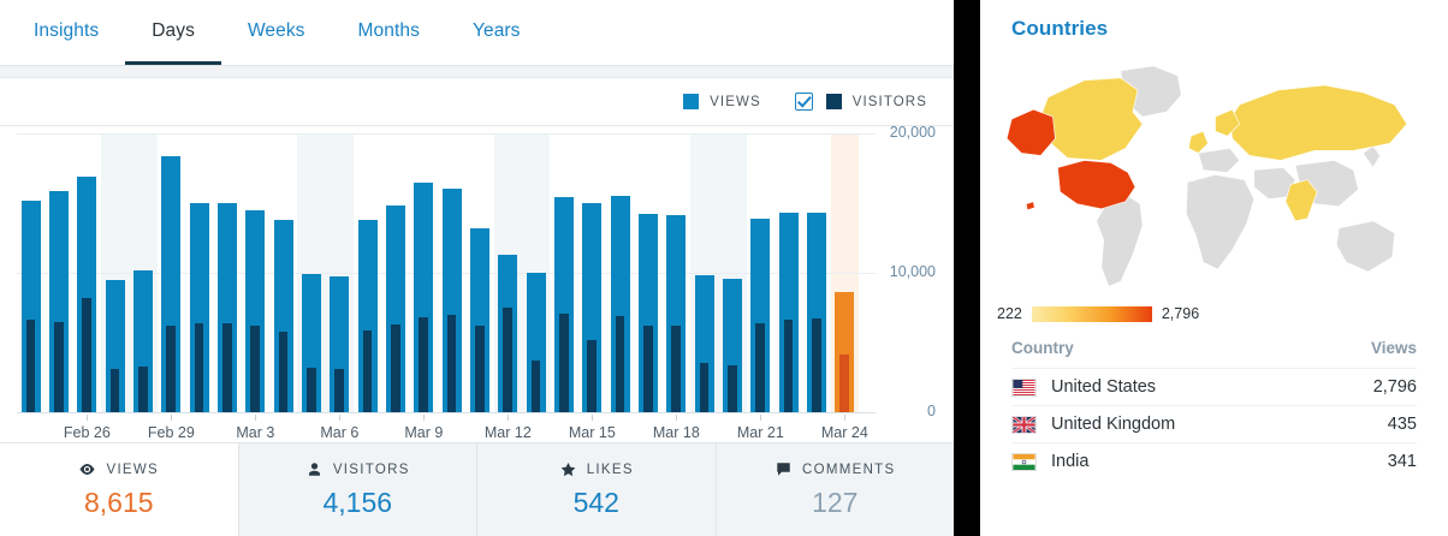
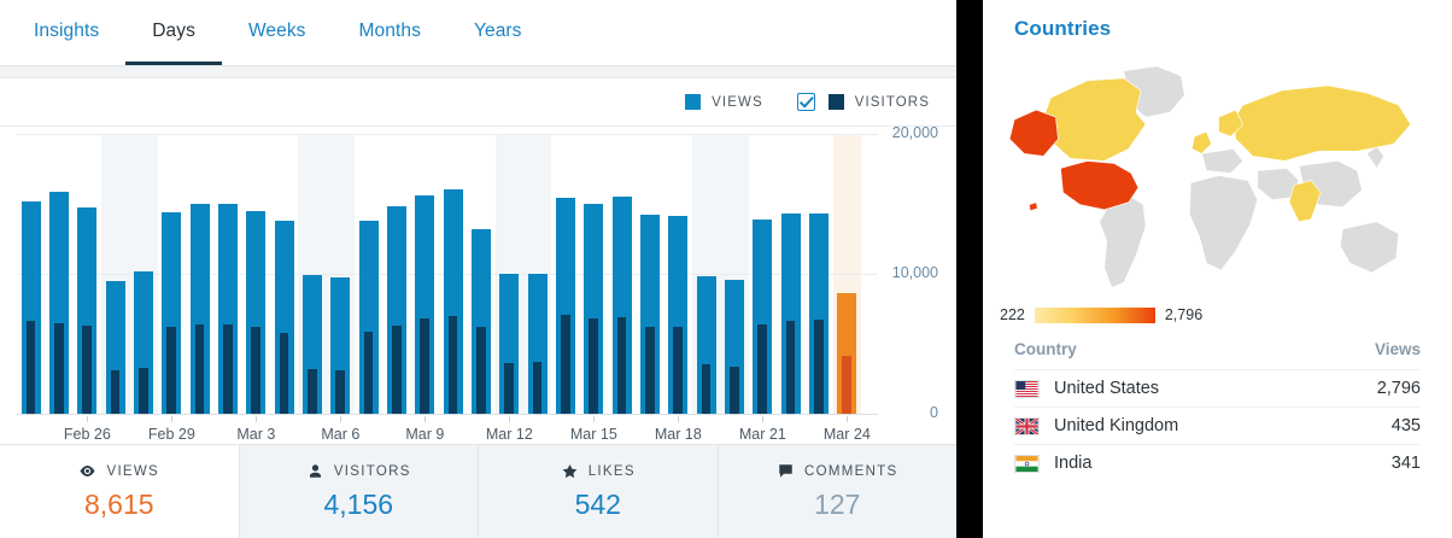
VIEWS/Feb 26: 16900 -> 14700
VISITORS/Feb 26: 8200 -> 6300
VIEWS/Feb 29: 18400 -> 14400
VIEWS/Mar 9: 16500 -> 15600
VIEWS/Mar 12: 11300 -> 10000
VISITORS/Mar 12: 7500 -> 3600
VISITORS/Mar 15: 5200 -> 6800
